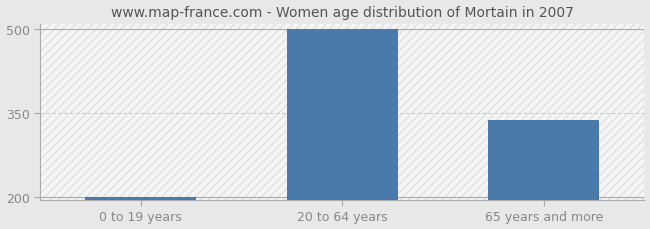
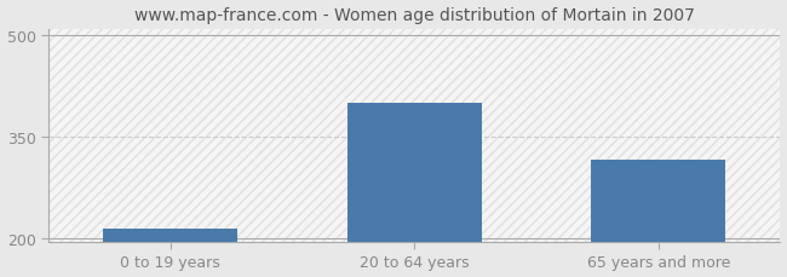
0 to 19 years: 201 -> 214
20 to 64 years: 500 -> 400
65 years and more: 338 -> 316
